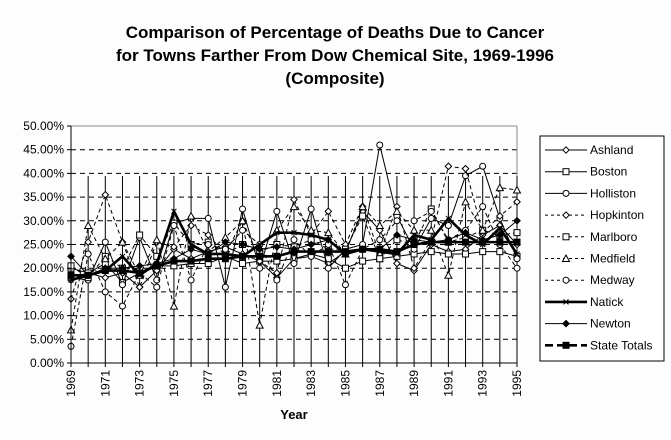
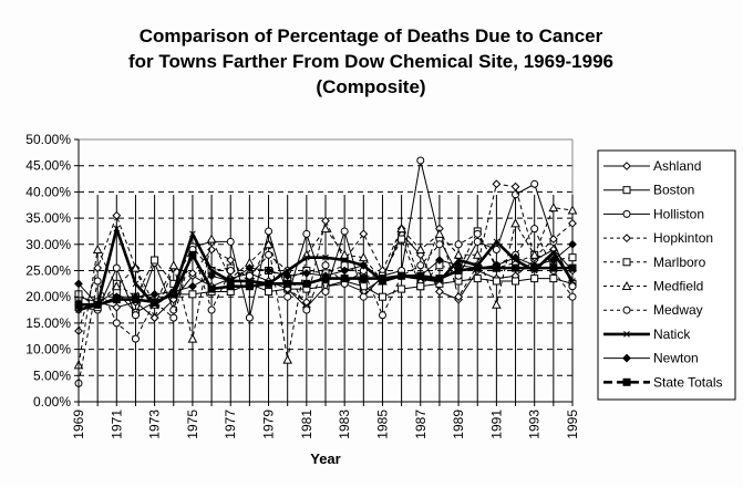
Natick/1971: 20% -> 33%
State Totals/1975: 21% -> 28%
